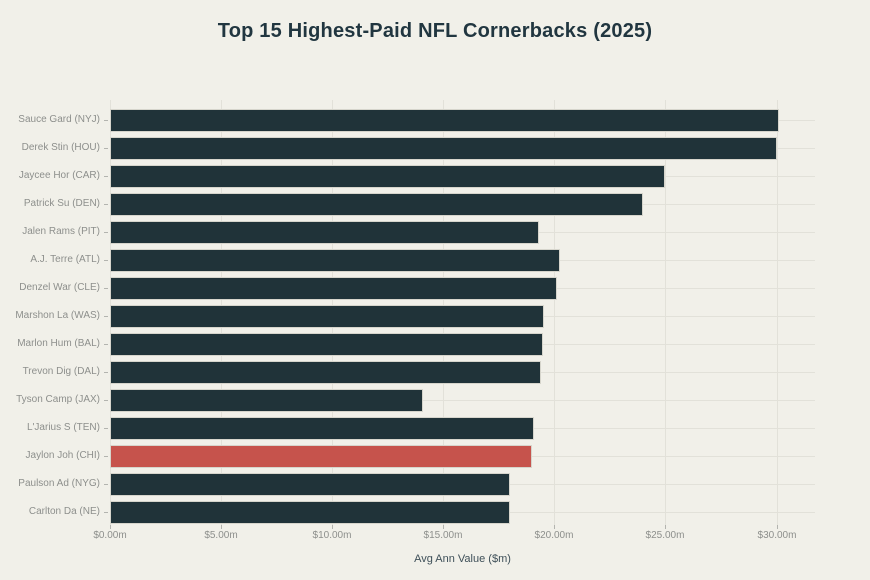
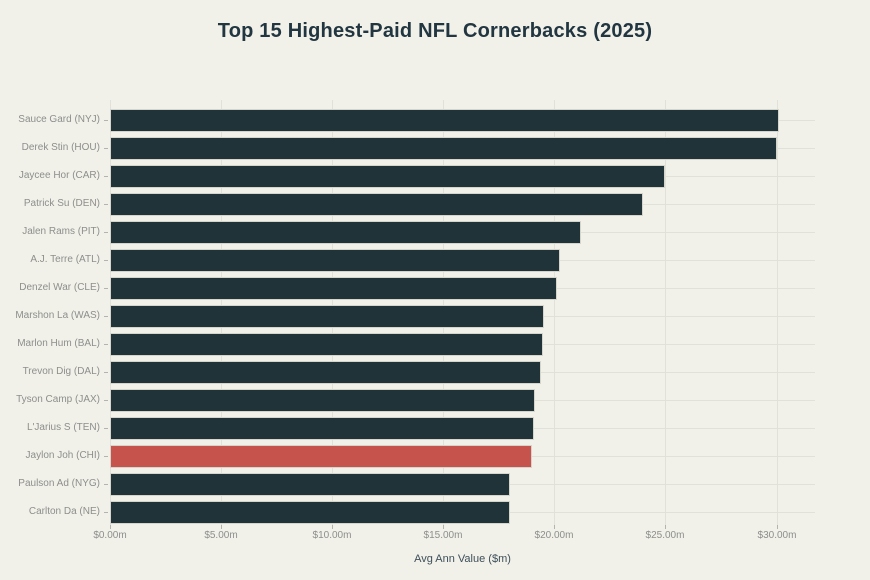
Jalen Rams (PIT): $19.3m -> $21.2m
Tyson Camp (JAX): $14.1m -> $19.1m
